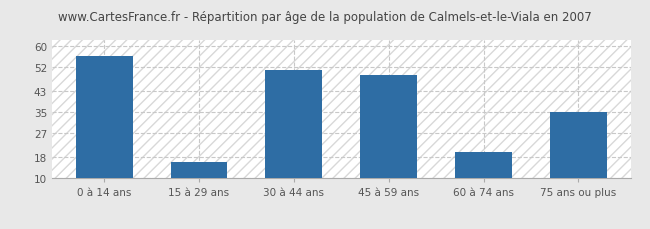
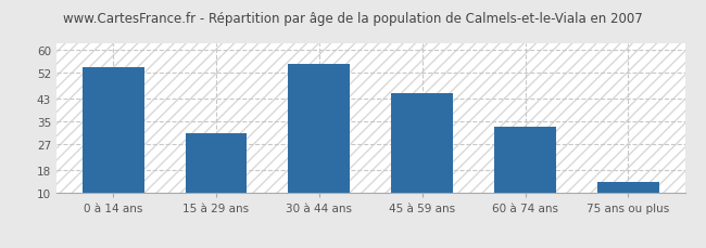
0 à 14 ans: 56 -> 54
15 à 29 ans: 16 -> 31
30 à 44 ans: 51 -> 55
45 à 59 ans: 49 -> 45
60 à 74 ans: 20 -> 33
75 ans ou plus: 35 -> 14
